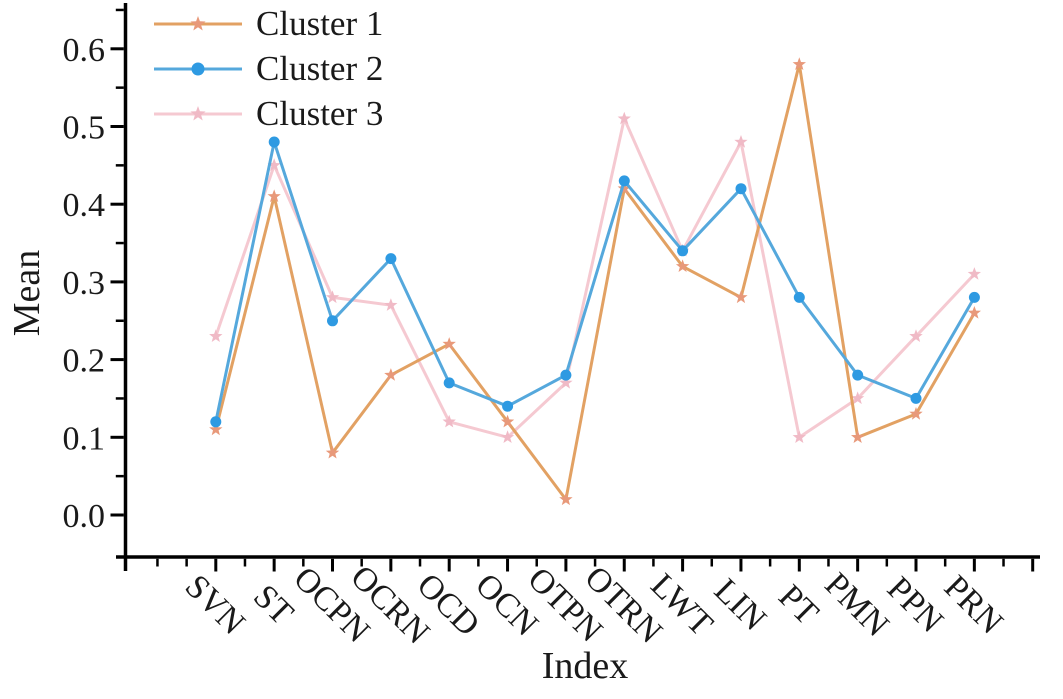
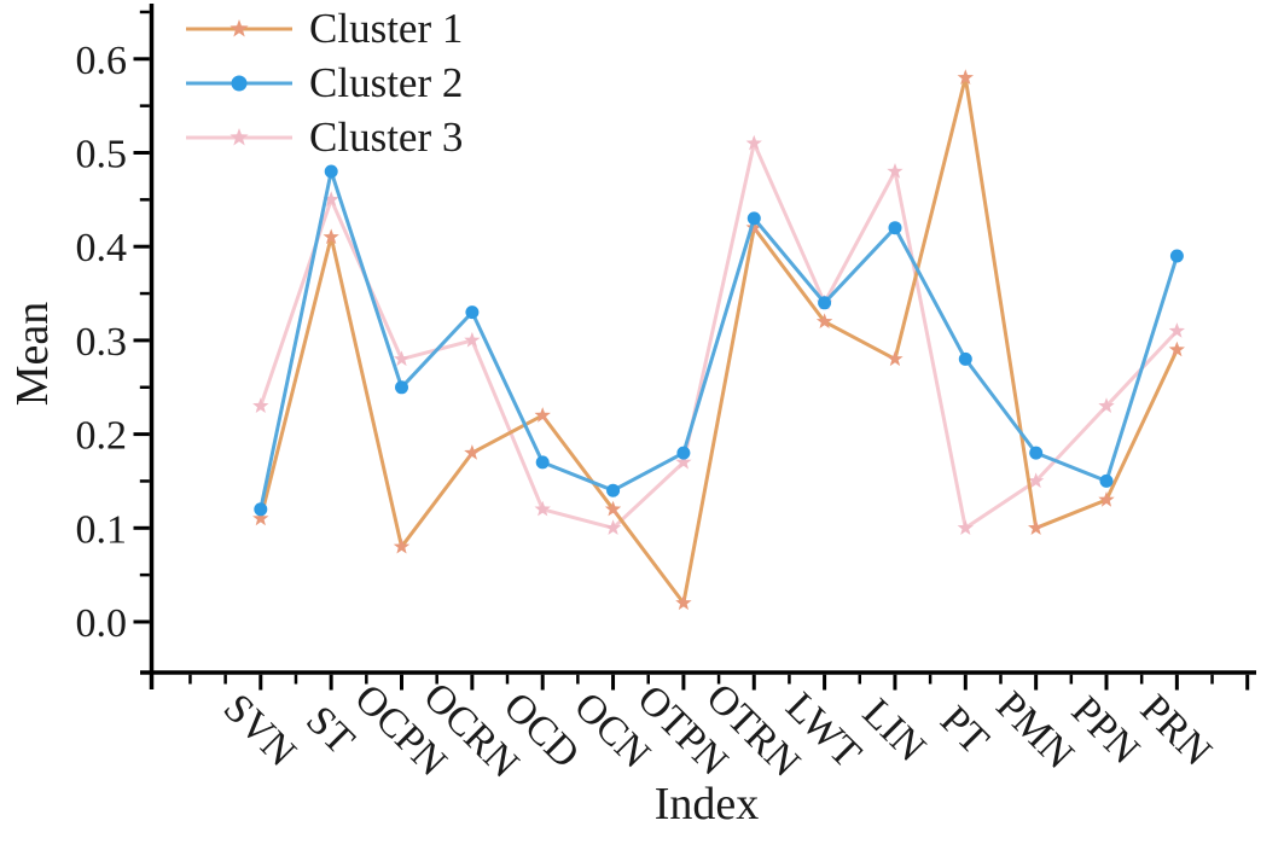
Cluster 3/OCRN: 0.27 -> 0.30
Cluster 1/PRN: 0.26 -> 0.29
Cluster 2/PRN: 0.28 -> 0.39
